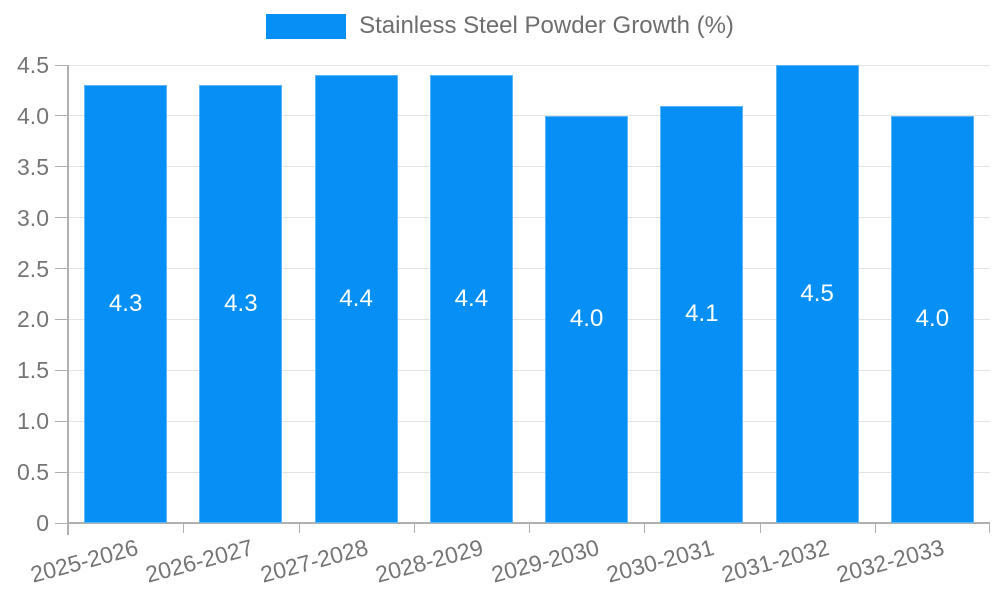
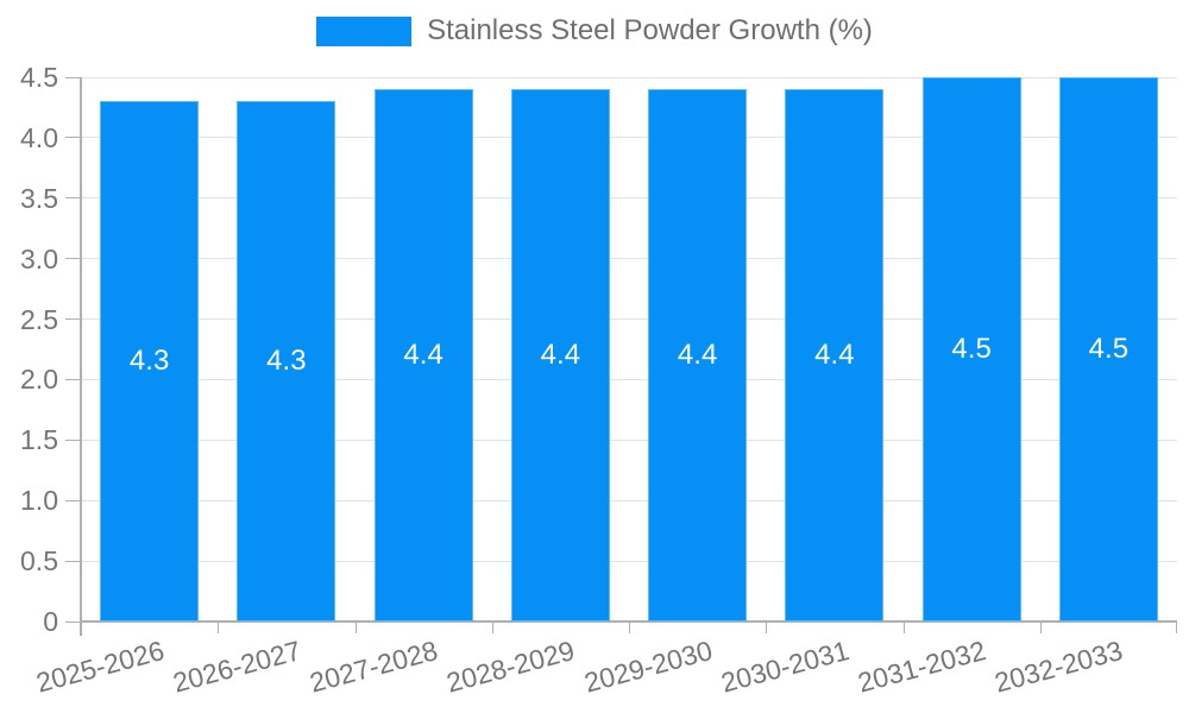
2029-2030: 4.0 -> 4.4
2030-2031: 4.1 -> 4.4
2032-2033: 4.0 -> 4.5
